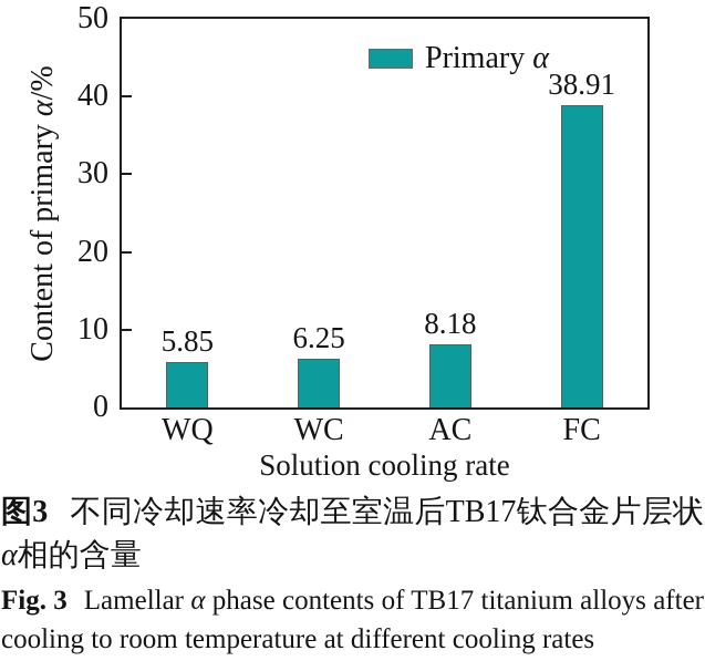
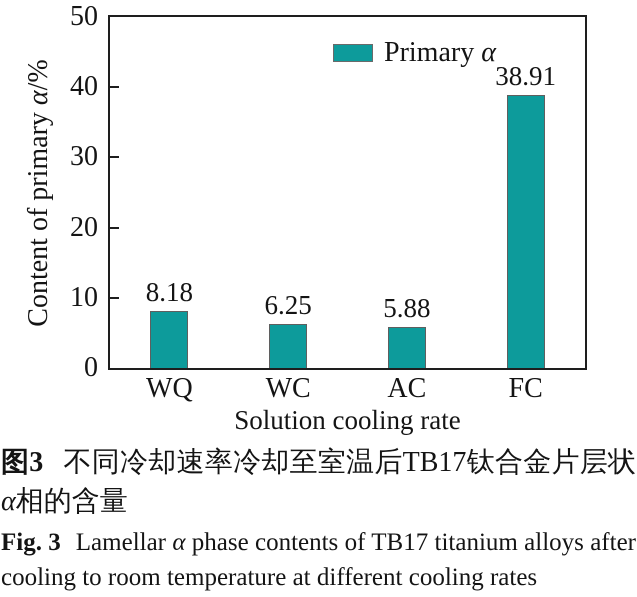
WQ: 5.85 -> 8.18
AC: 8.18 -> 5.88
